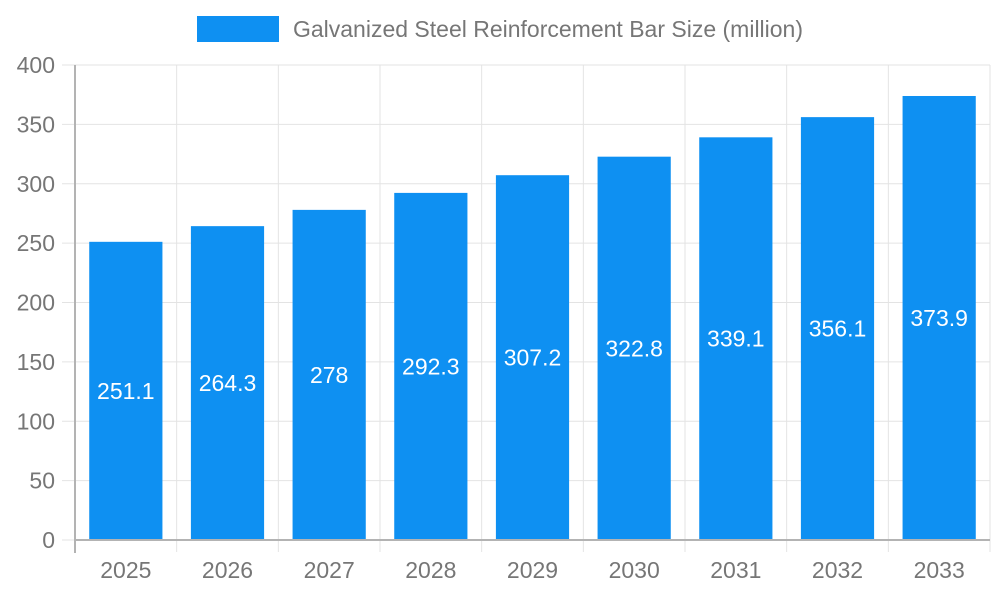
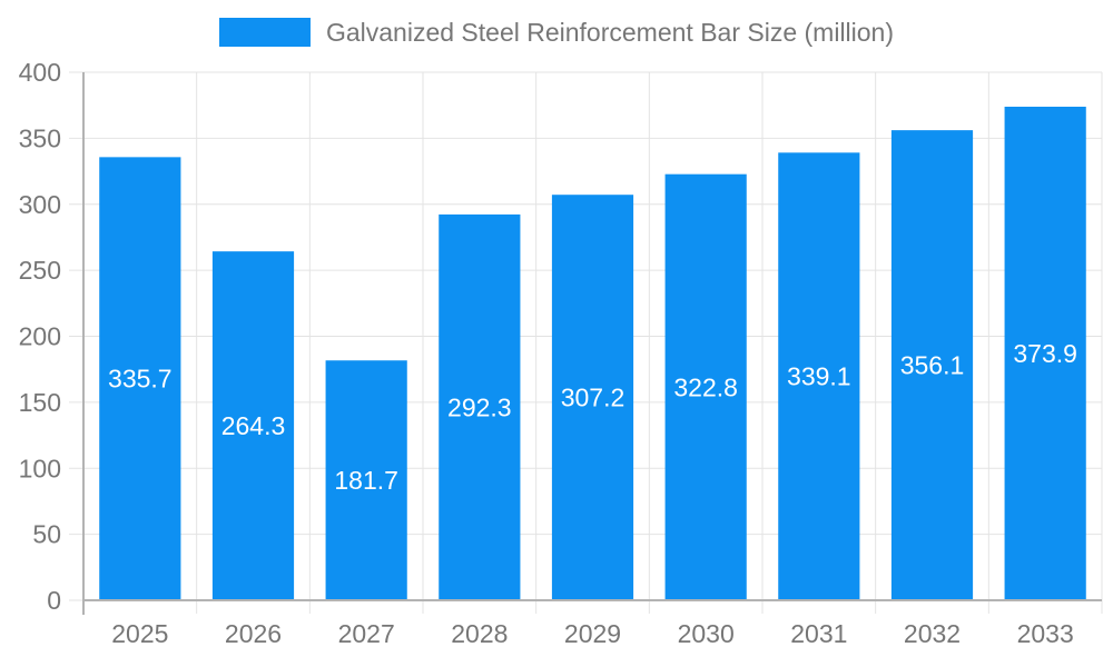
2025: 251.1 -> 335.7
2027: 278 -> 181.7
